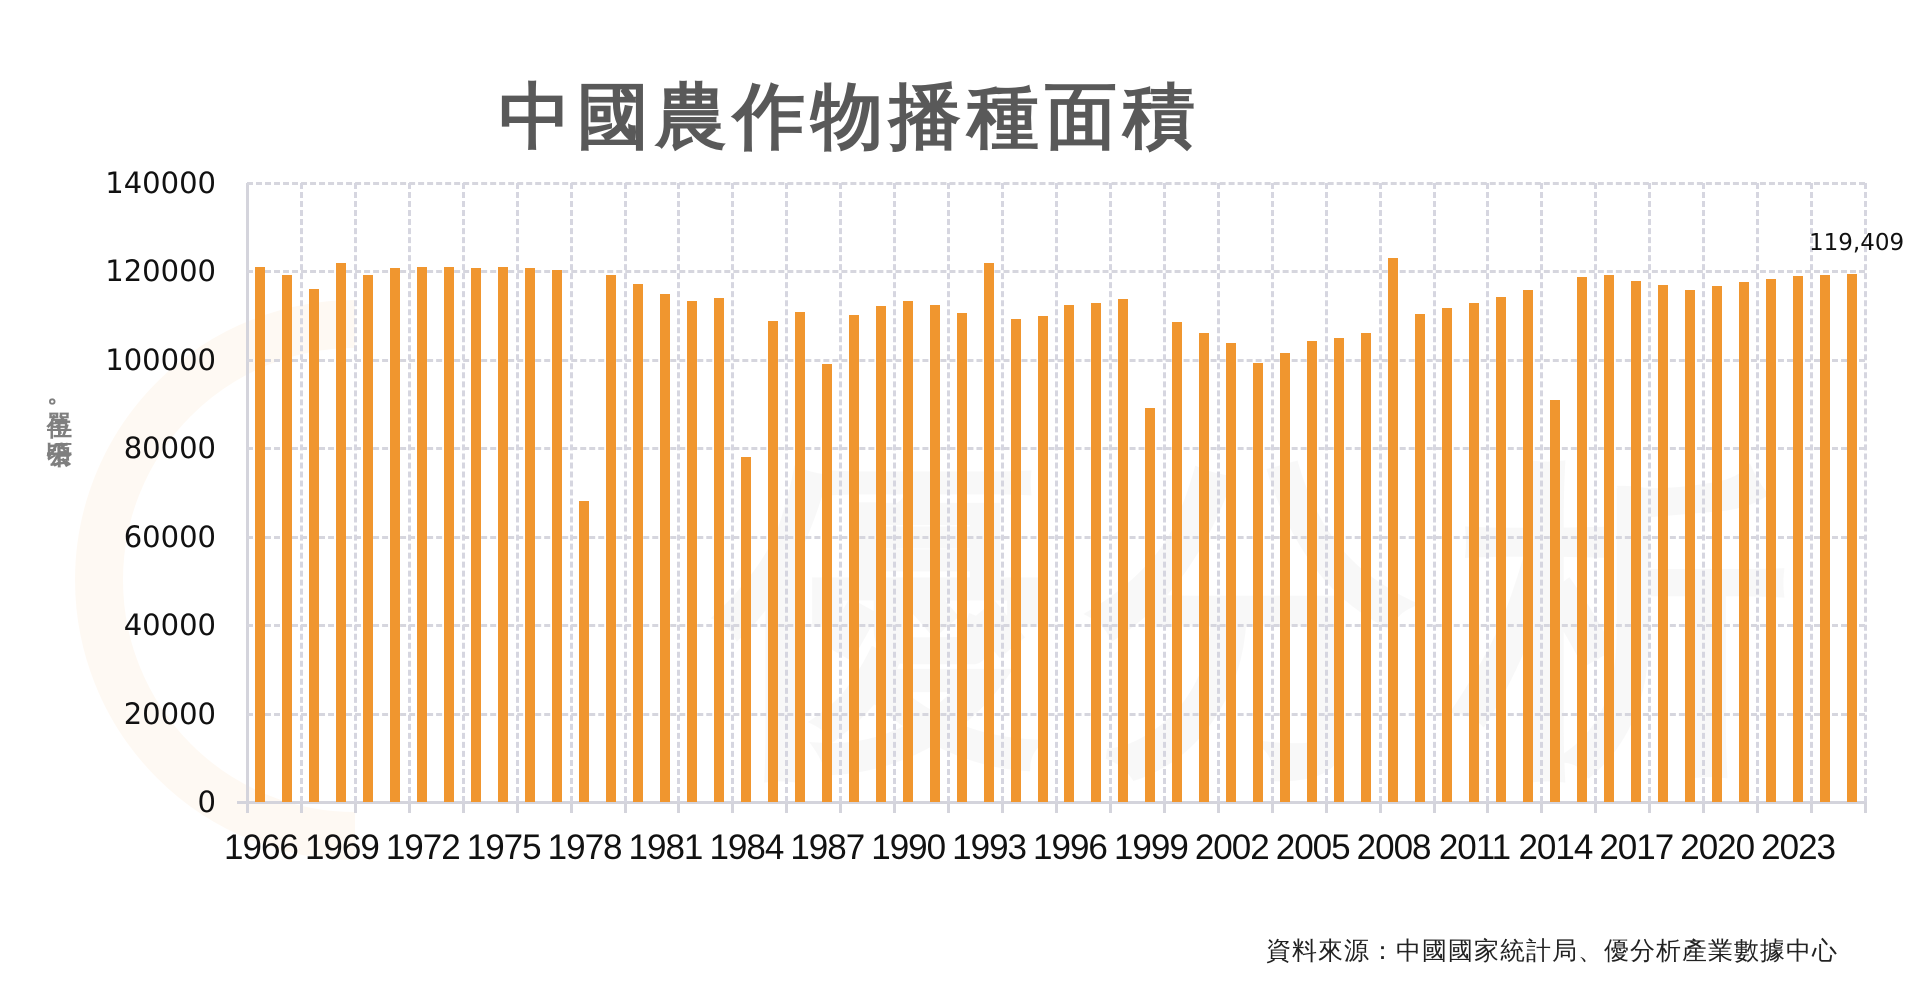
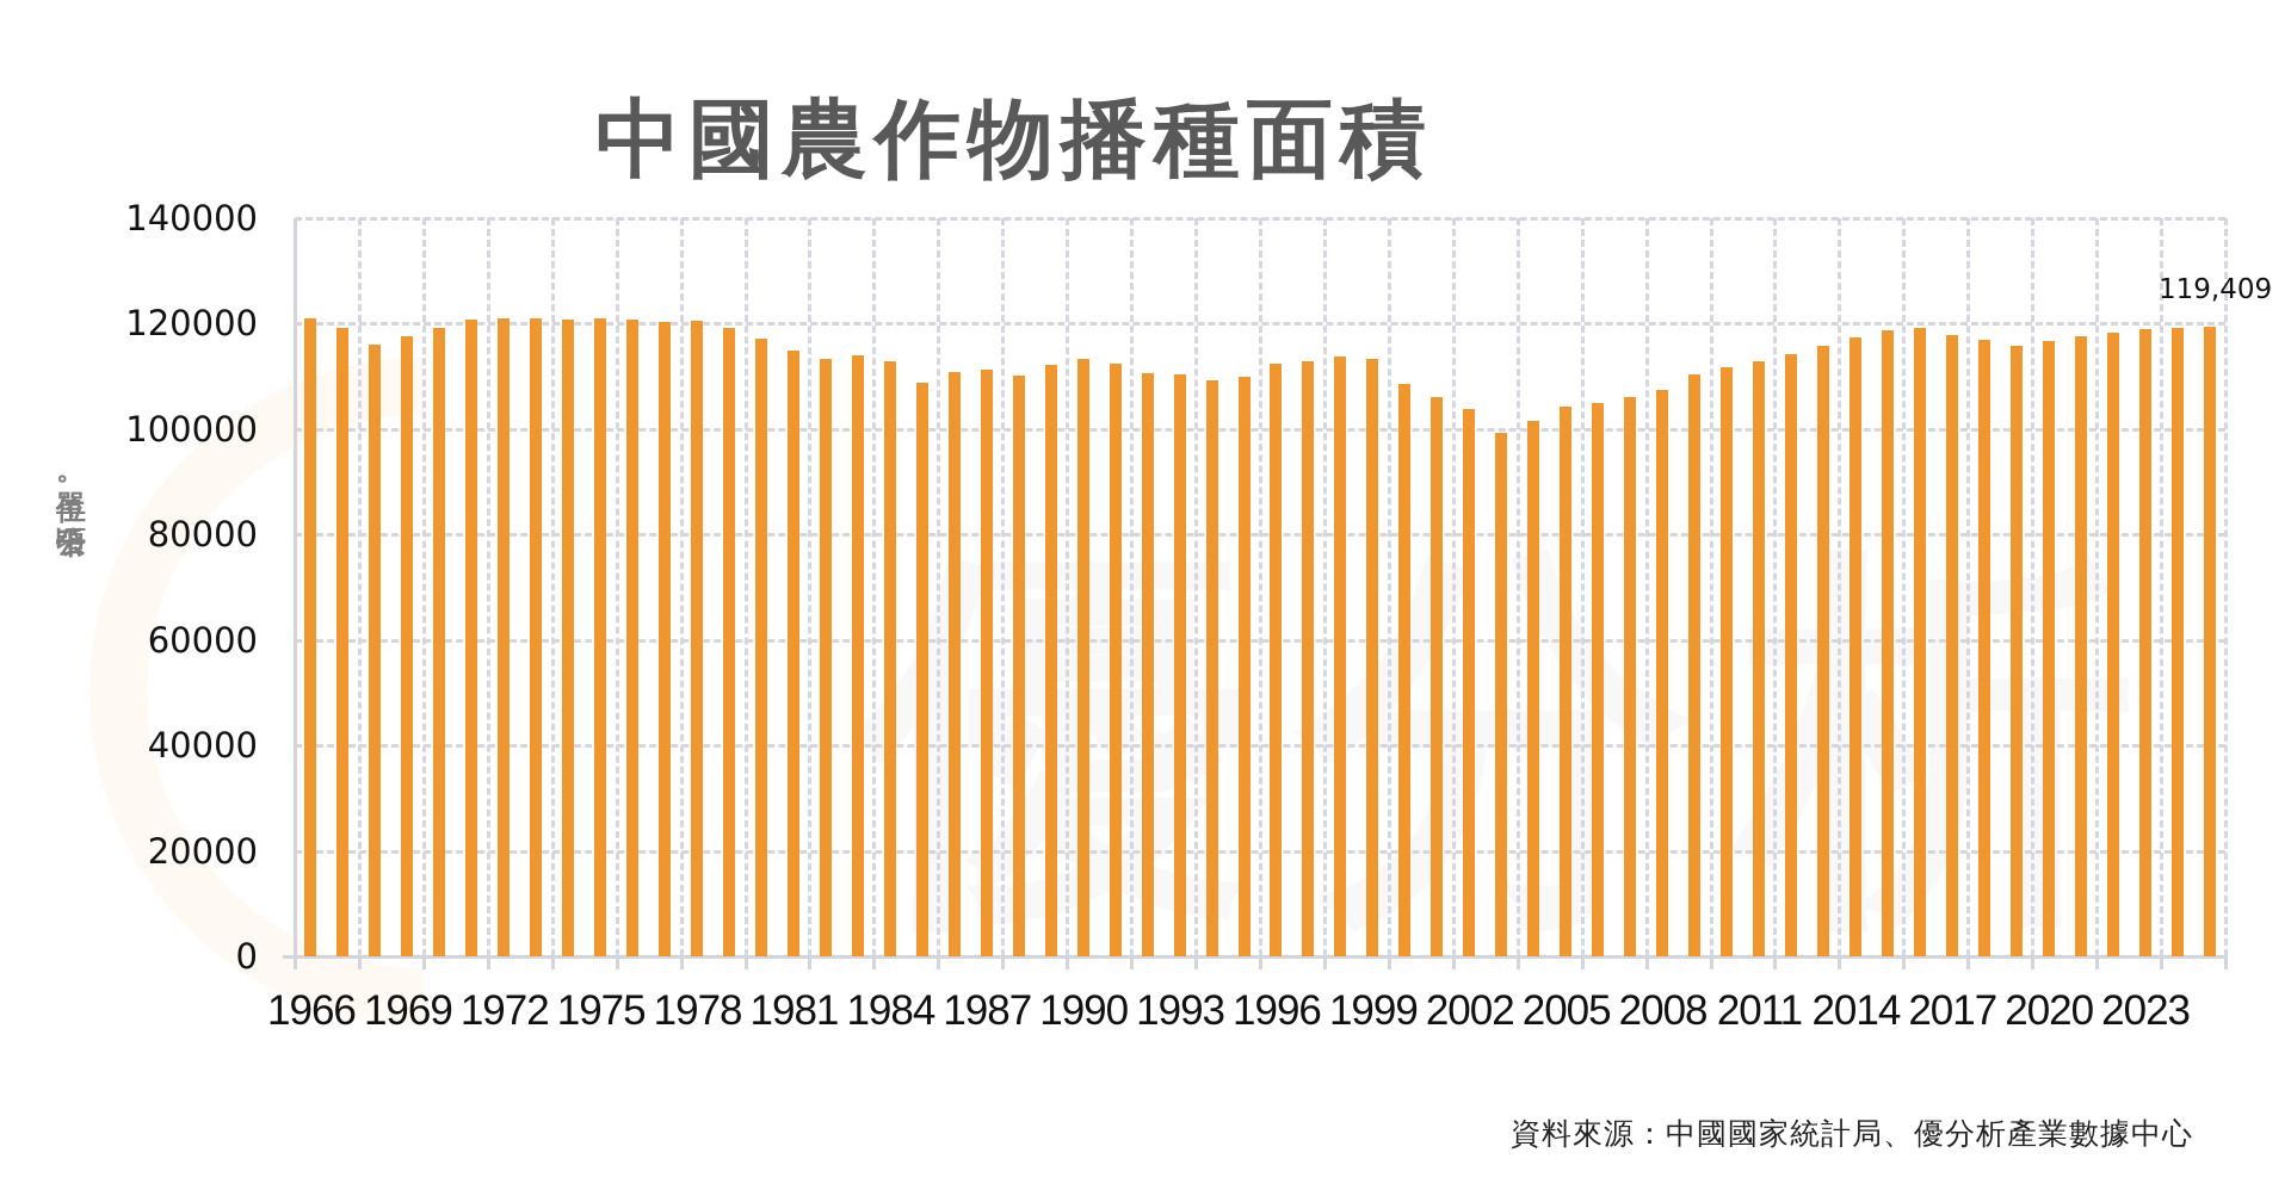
1969: 122000 -> 118000
1978: 68000 -> 120000
1984: 78000 -> 113000
1987: 99000 -> 111000
1993: 122000 -> 110000
1999: 89000 -> 113000
2008: 123000 -> 108000
2014: 91000 -> 117000
